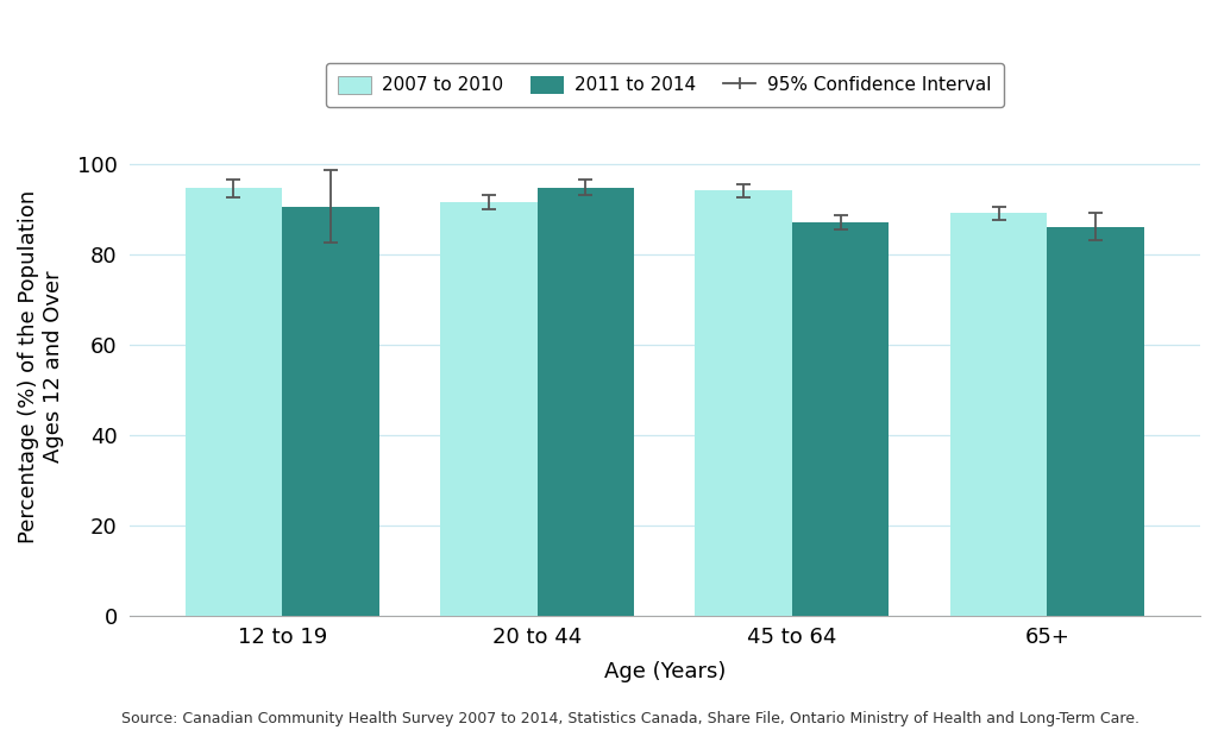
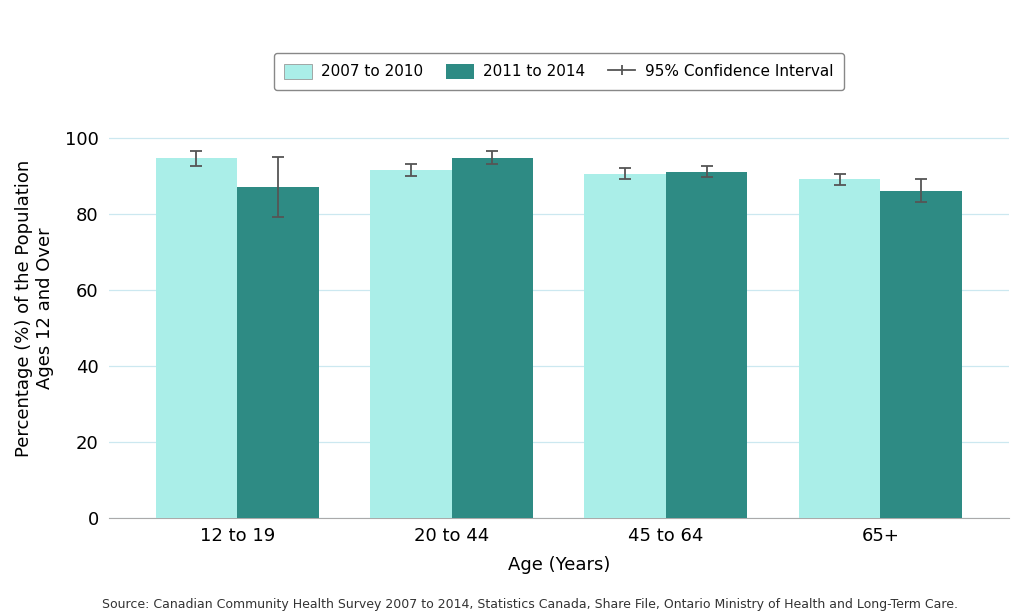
2011 to 2014/12 to 19: 90.5 -> 87.0
2007 to 2010/45 to 64: 94.0 -> 90.5
2011 to 2014/45 to 64: 87.0 -> 91.0
